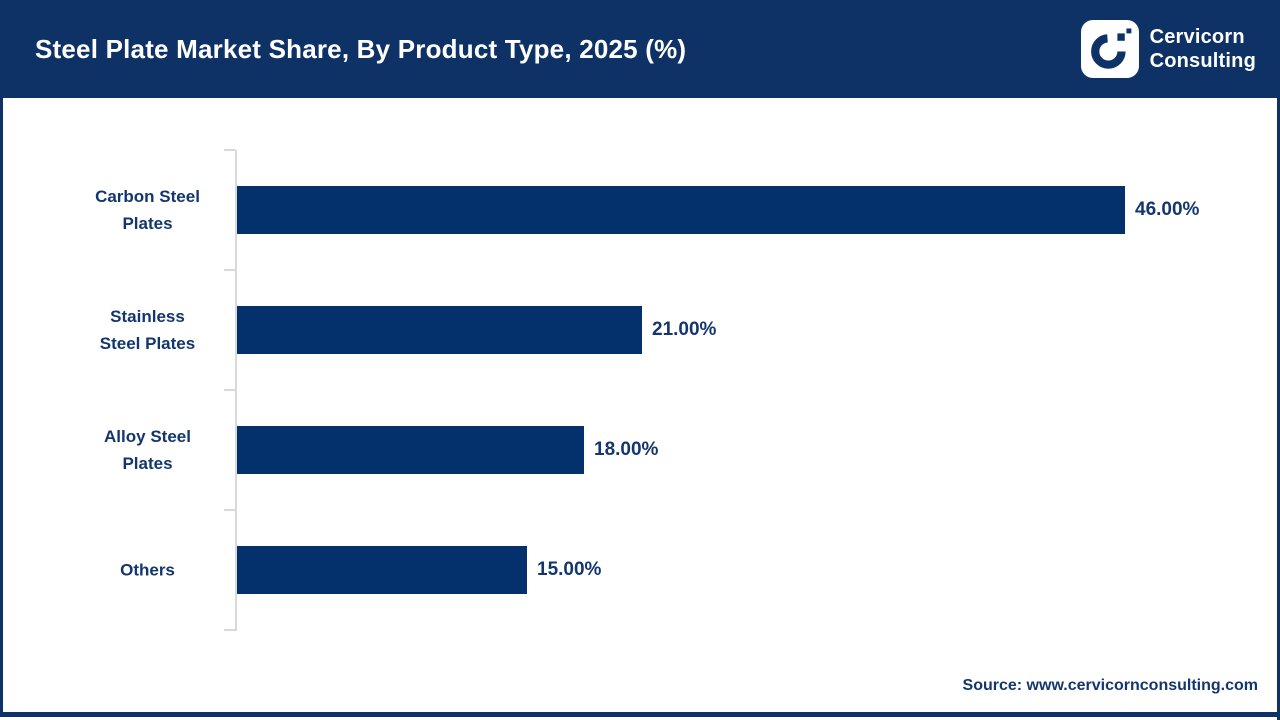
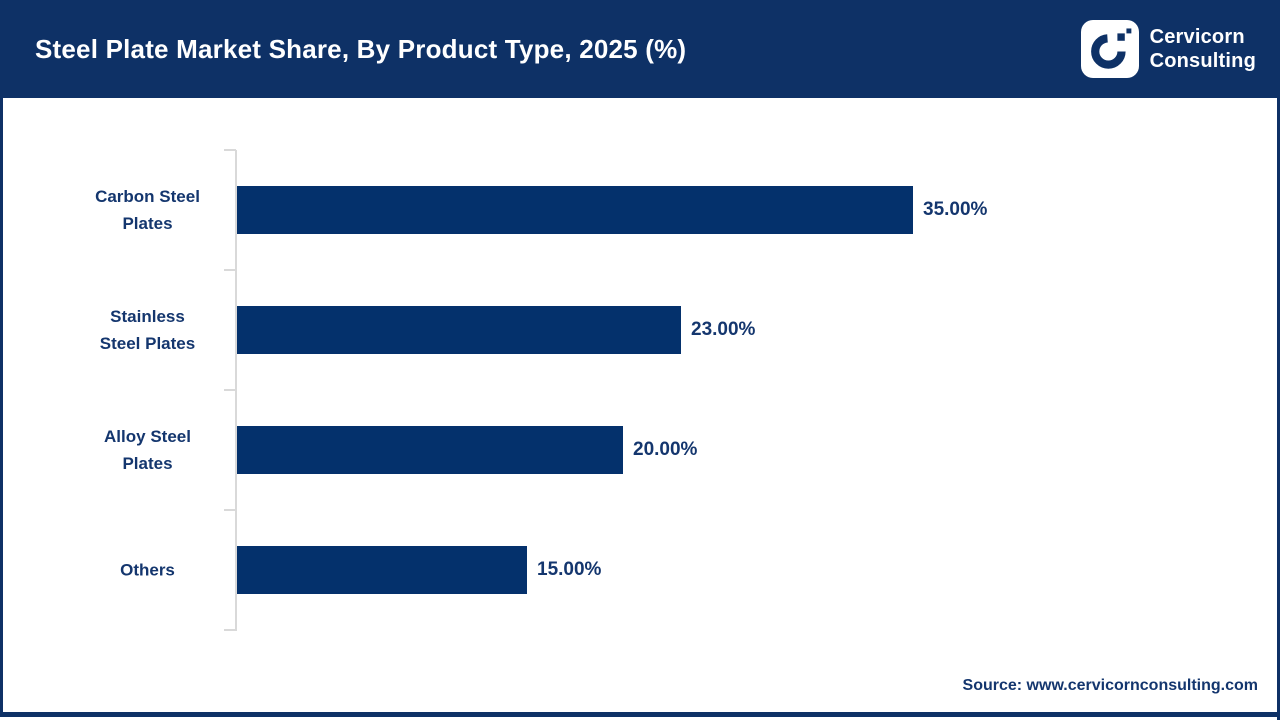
Carbon Steel Plates: 46.00% -> 35.00%
Stainless Steel Plates: 21.00% -> 23.00%
Alloy Steel Plates: 18.00% -> 20.00%
